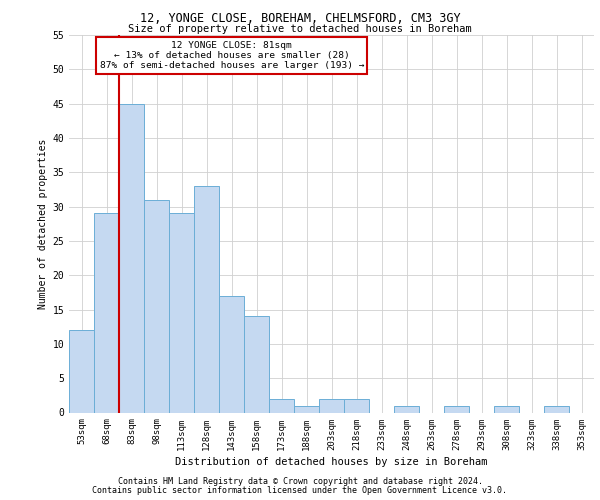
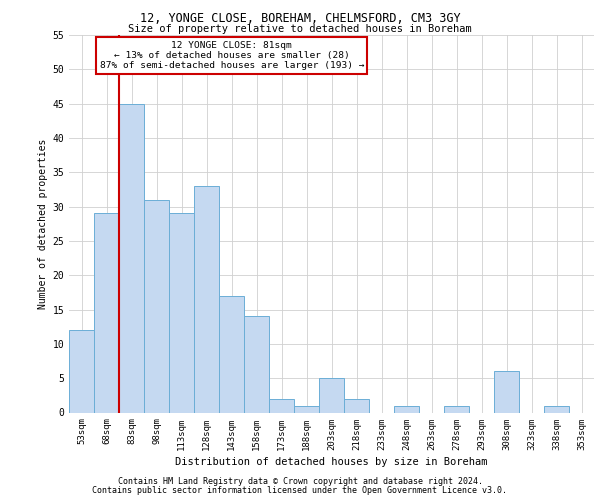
203sqm: 2 -> 5
308sqm: 1 -> 6
